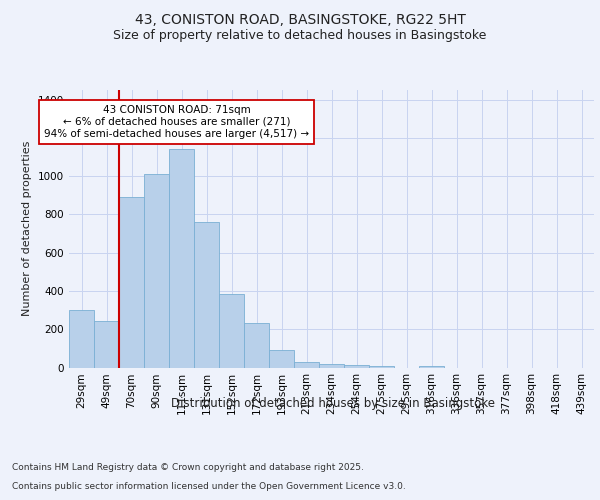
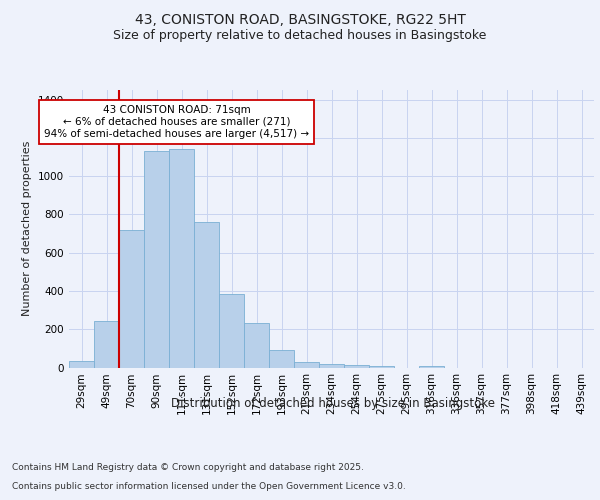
29sqm: 300 -> 40
70sqm: 890 -> 720
90sqm: 1010 -> 1130
